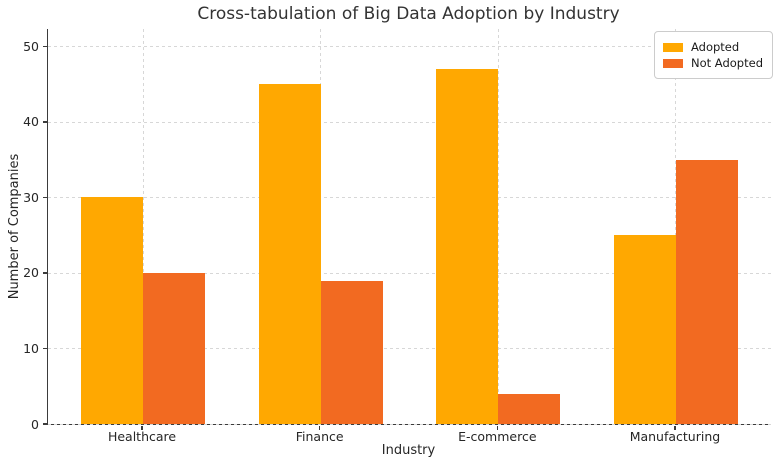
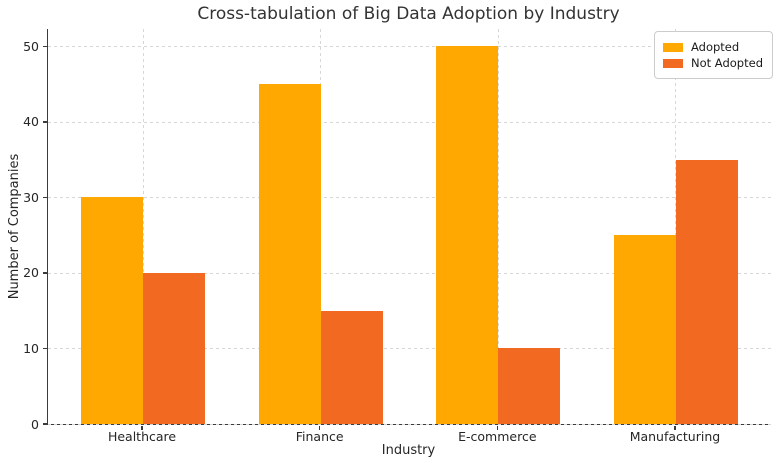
Not Adopted/Finance: 19 -> 15
Adopted/E-commerce: 47 -> 50
Not Adopted/E-commerce: 4 -> 10
